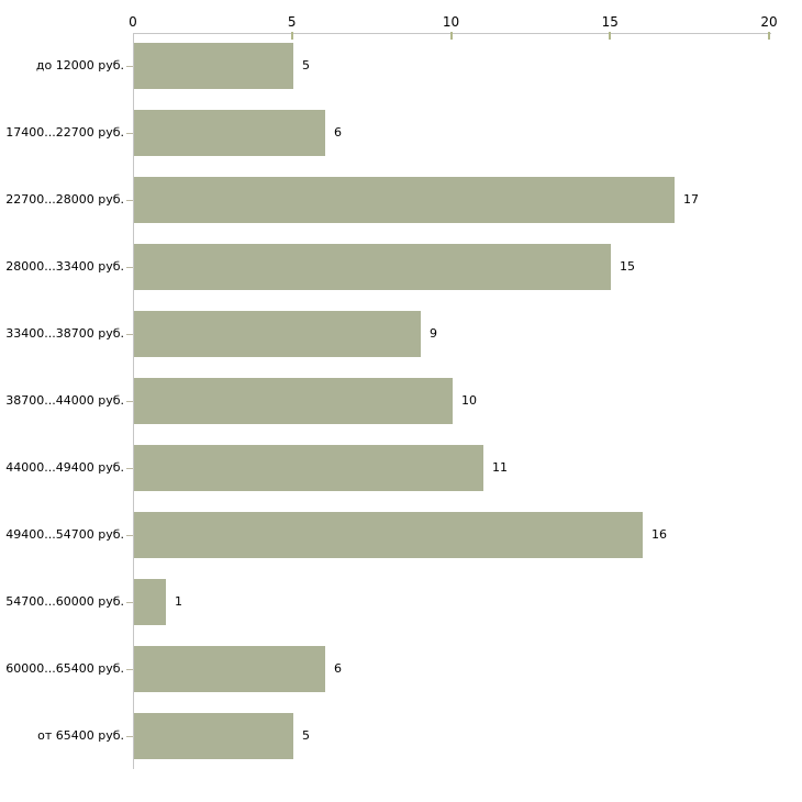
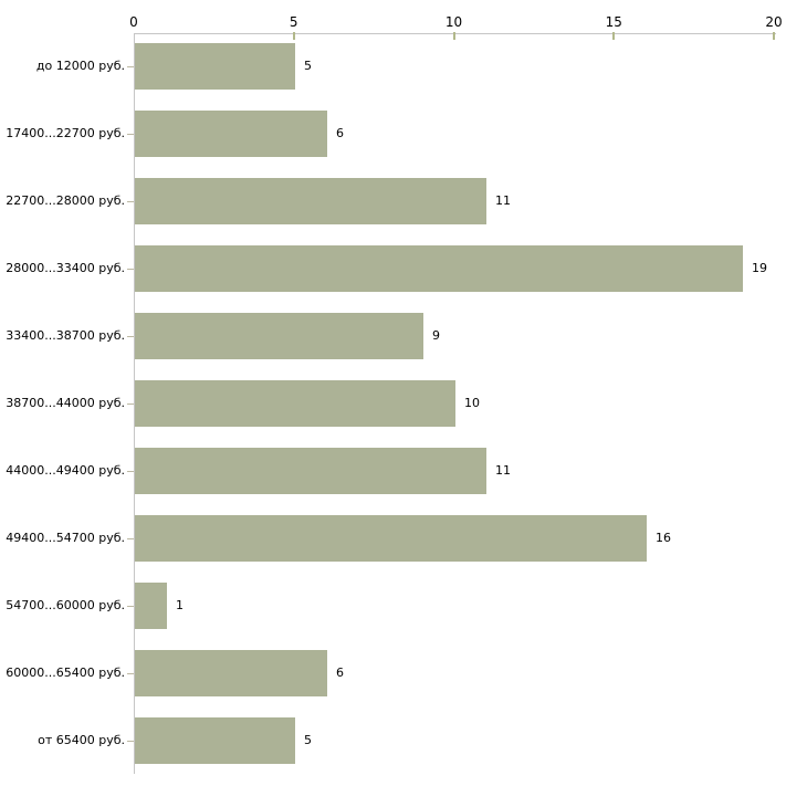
22700...28000 руб.: 17 -> 11
28000...33400 руб.: 15 -> 19
